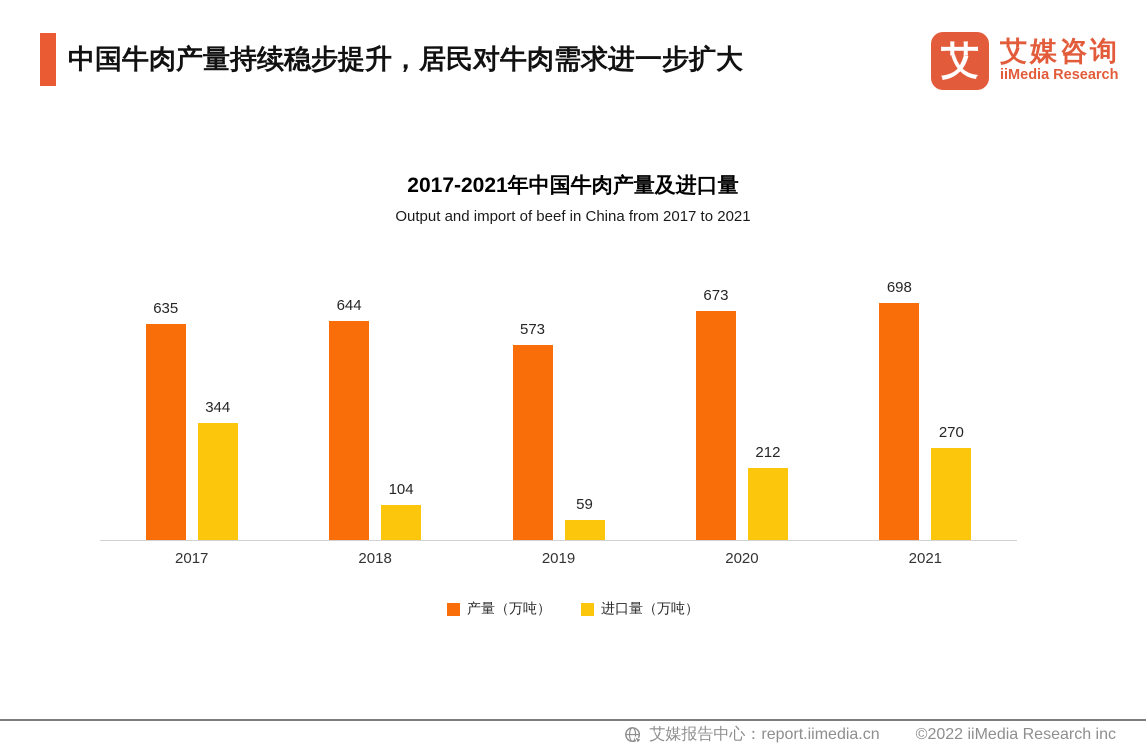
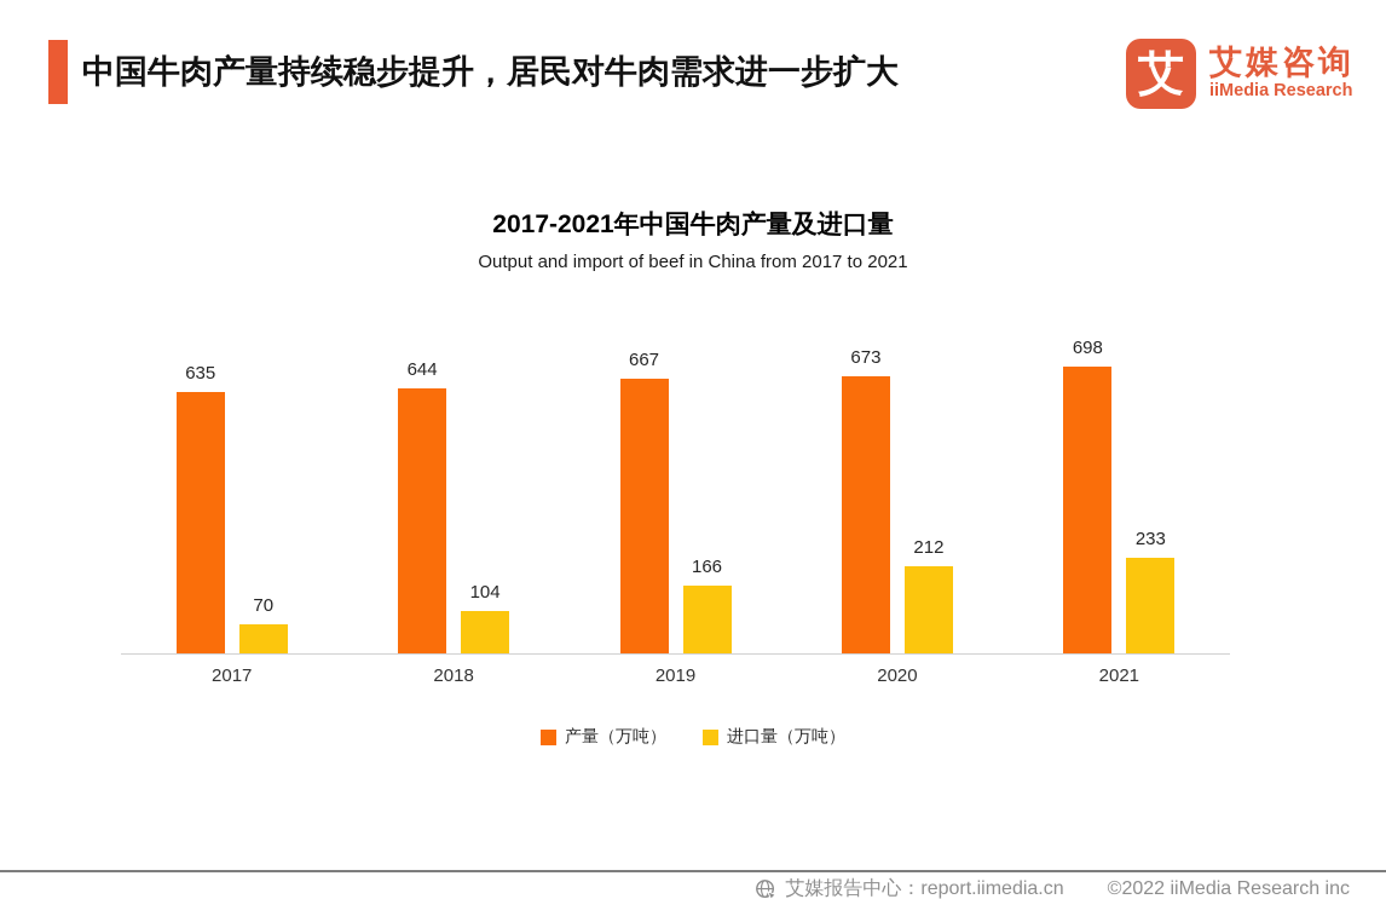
进口量（万吨）/2017: 344 -> 70
产量（万吨）/2019: 573 -> 667
进口量（万吨）/2019: 59 -> 166
进口量（万吨）/2021: 270 -> 233
